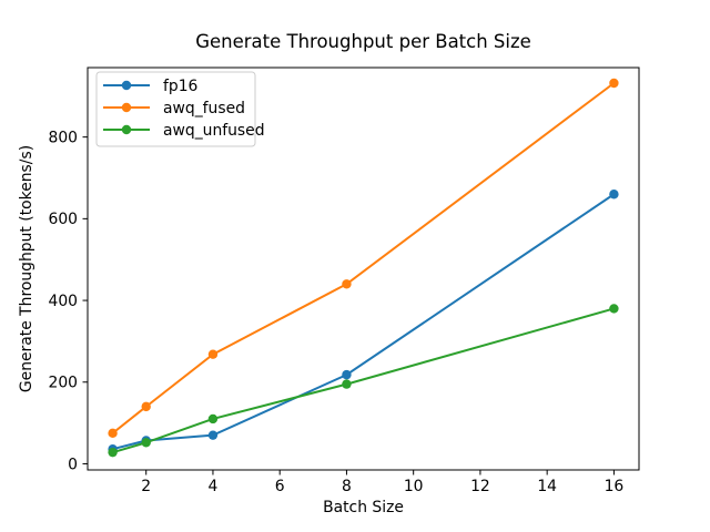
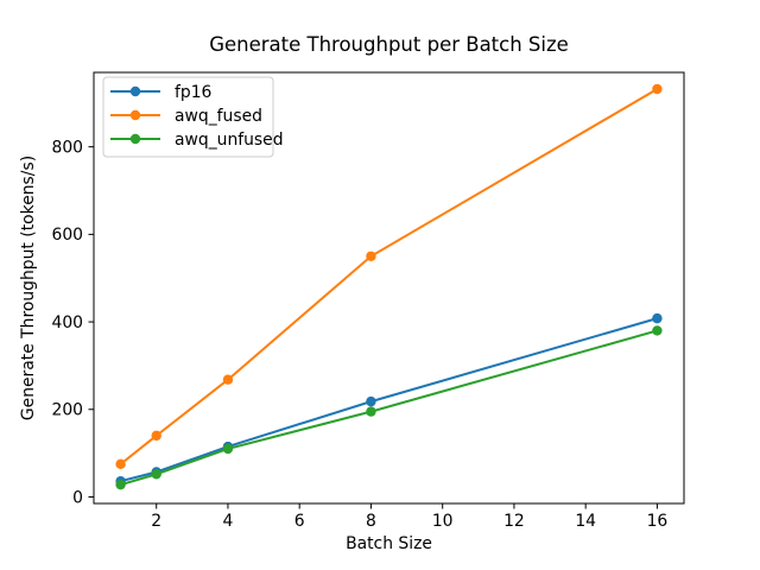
fp16/4: 70 -> 120
awq_fused/8: 440 -> 550
fp16/16: 660 -> 410
